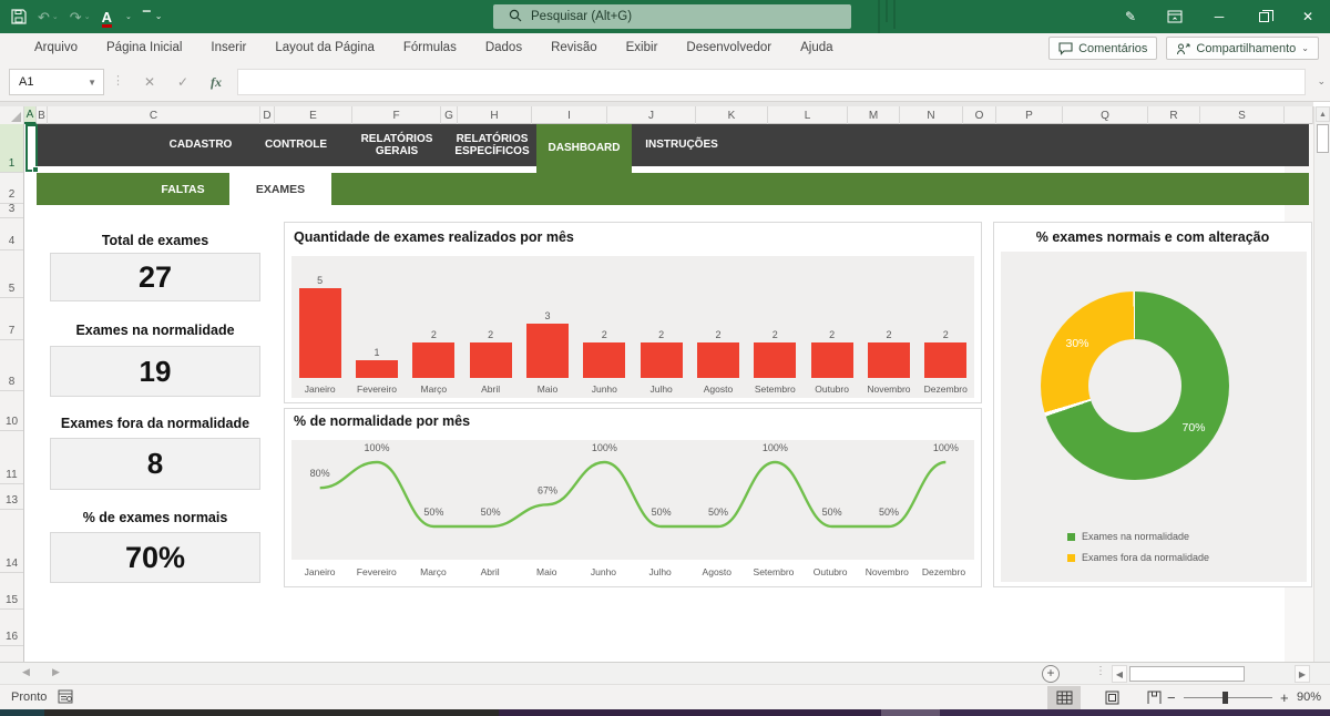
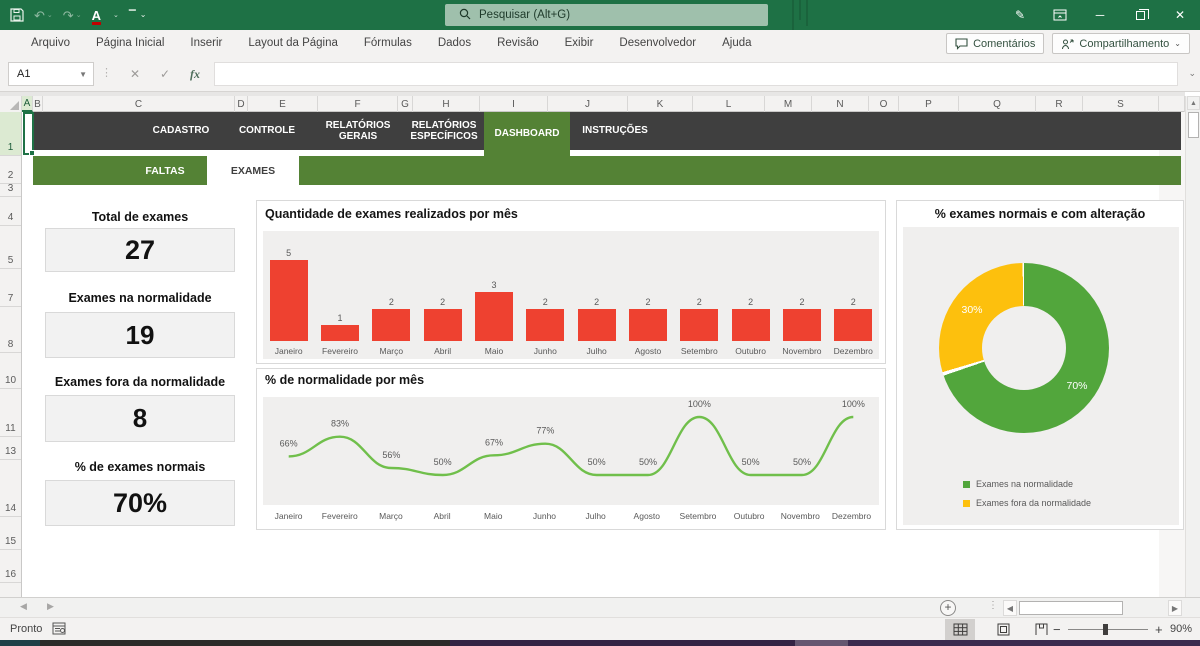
% de normalidade por mês/Janeiro: 80% -> 66%
% de normalidade por mês/Fevereiro: 100% -> 83%
% de normalidade por mês/Março: 50% -> 56%
% de normalidade por mês/Junho: 100% -> 77%
